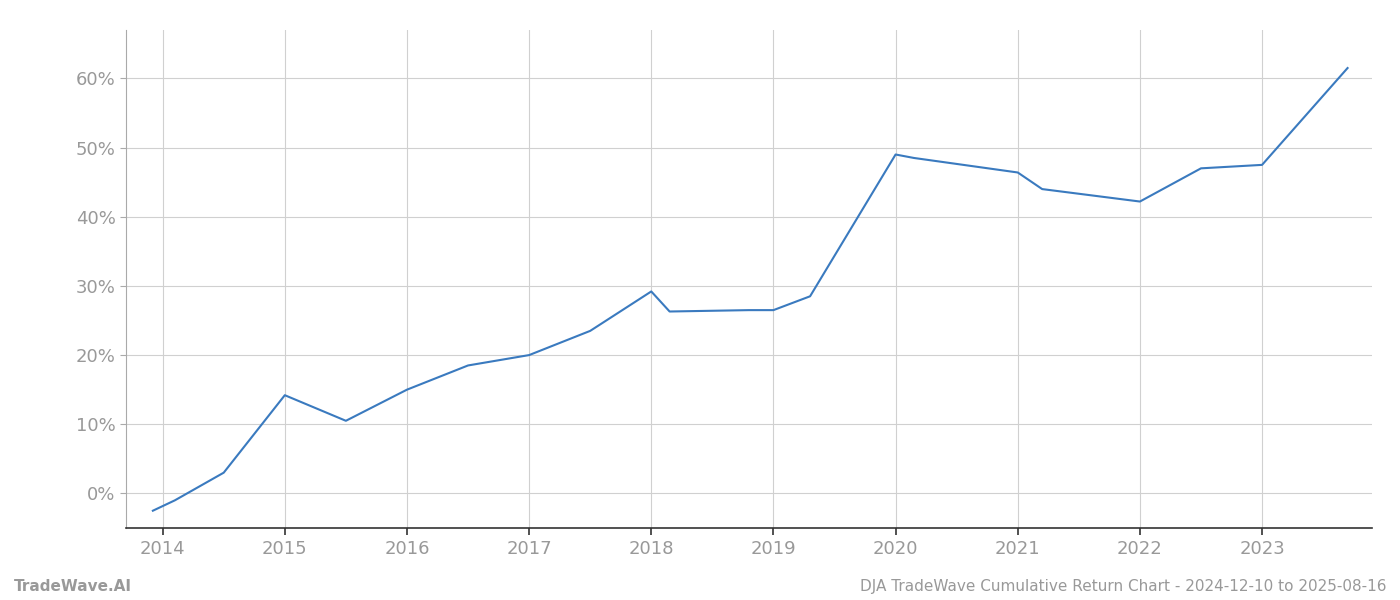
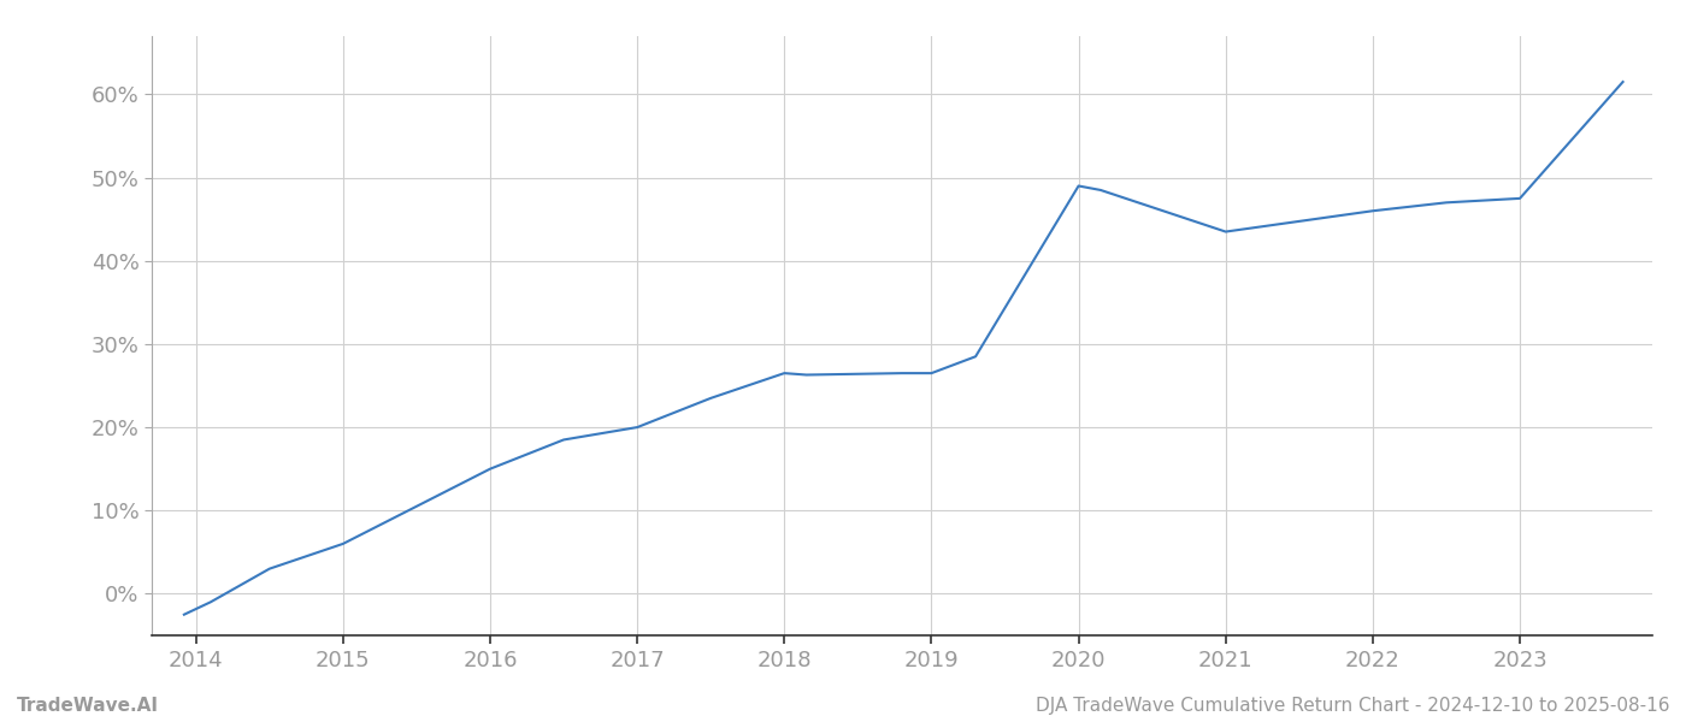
2015: 14.2% -> 6.0%
2018: 29.2% -> 26.5%
2021: 46.4% -> 43.5%
2022: 42.2% -> 46.0%
